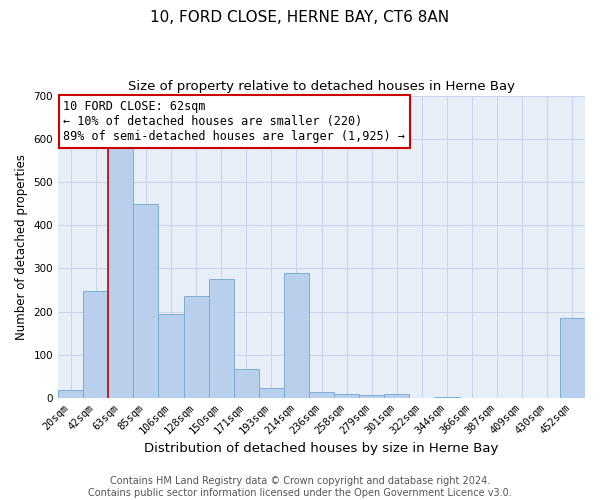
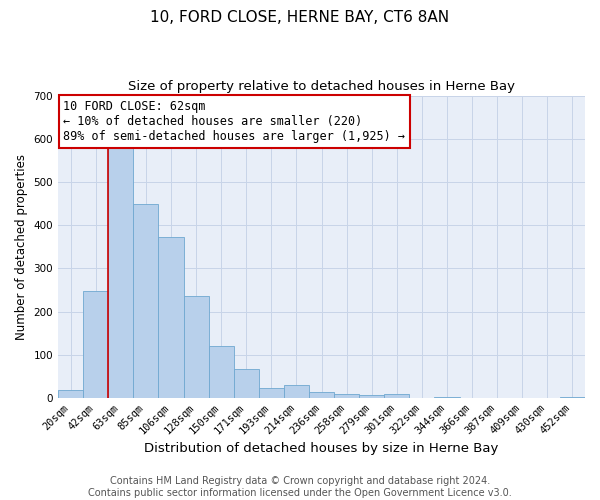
106sqm: 195 -> 373
150sqm: 275 -> 120
214sqm: 290 -> 30
452sqm: 185 -> 3
